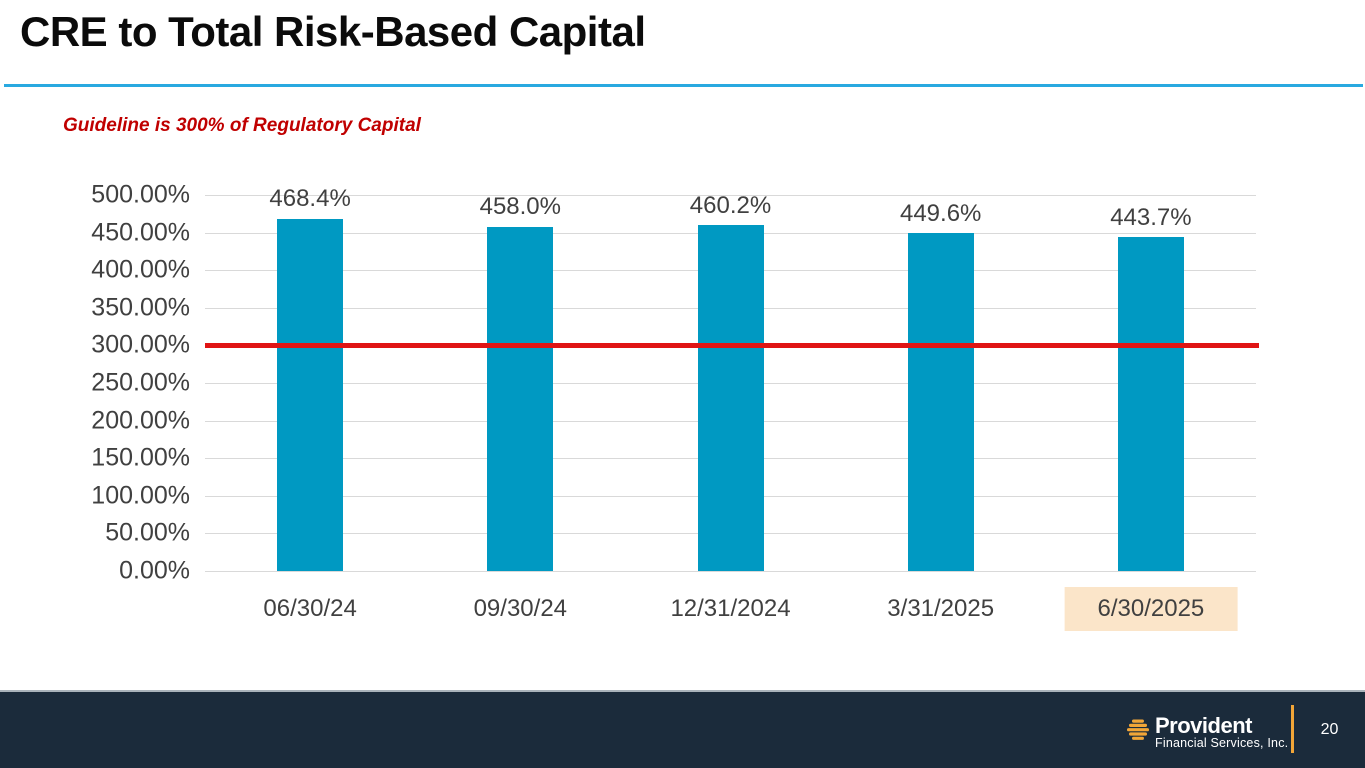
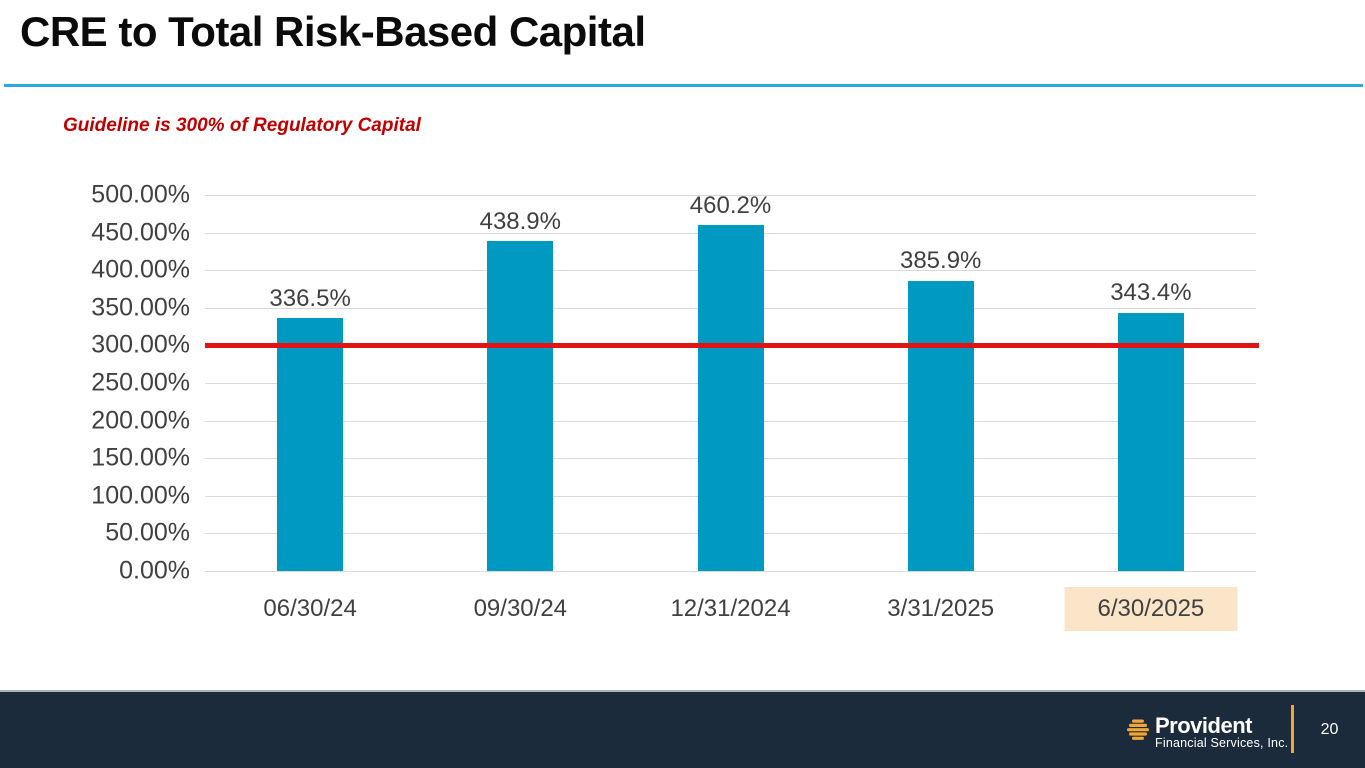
06/30/24: 468.4% -> 336.5%
09/30/24: 458.0% -> 438.9%
3/31/2025: 449.6% -> 385.9%
6/30/2025: 443.7% -> 343.4%
